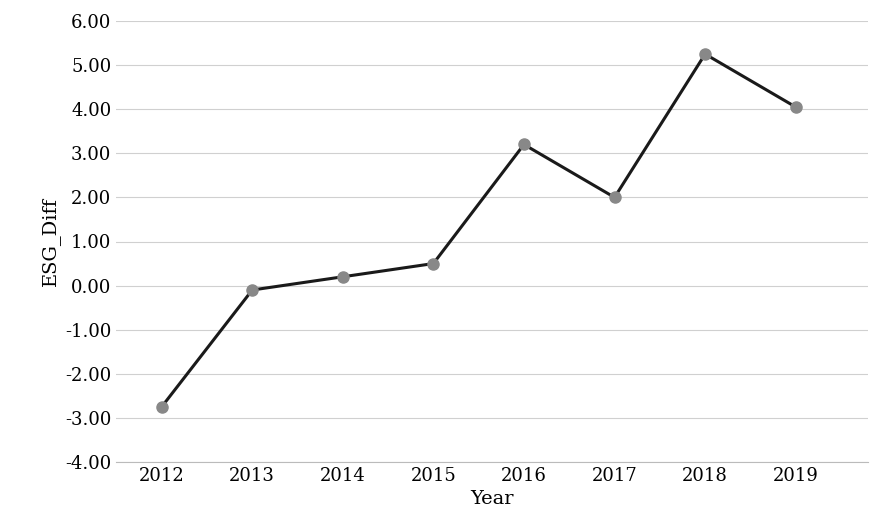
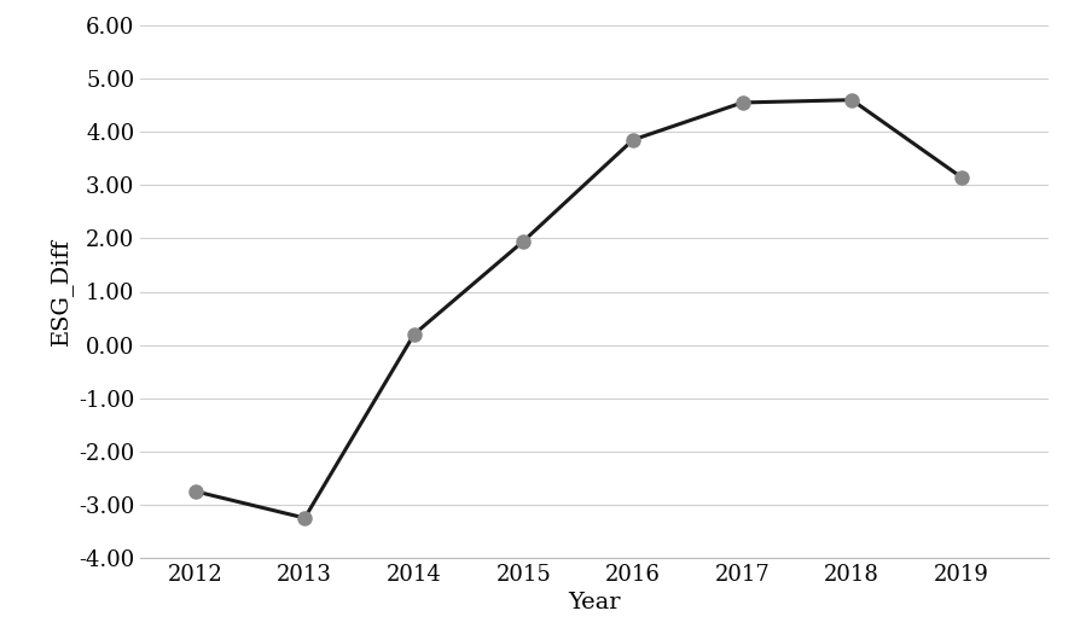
2013: -0.10 -> -3.25
2015: 0.50 -> 1.95
2016: 3.20 -> 3.85
2017: 2.00 -> 4.55
2018: 5.25 -> 4.60
2019: 4.05 -> 3.15
